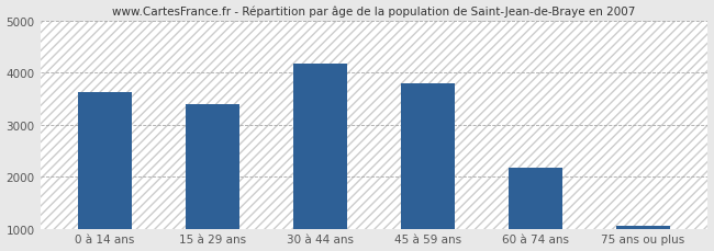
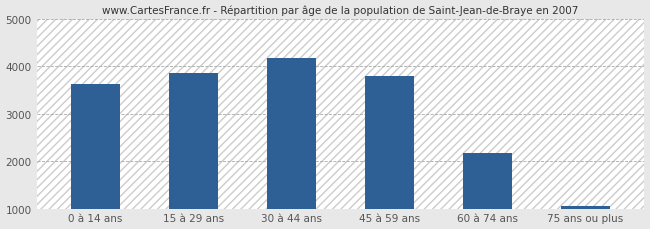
15 à 29 ans: 3400 -> 3850
